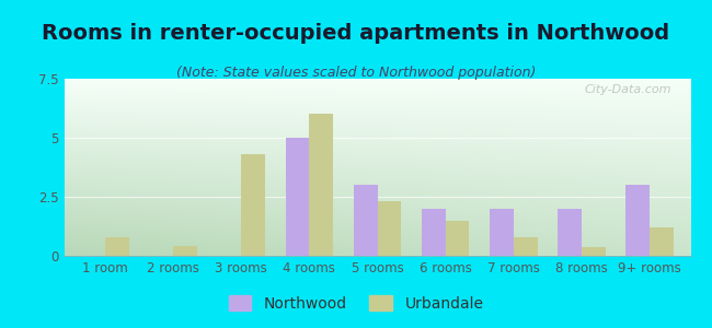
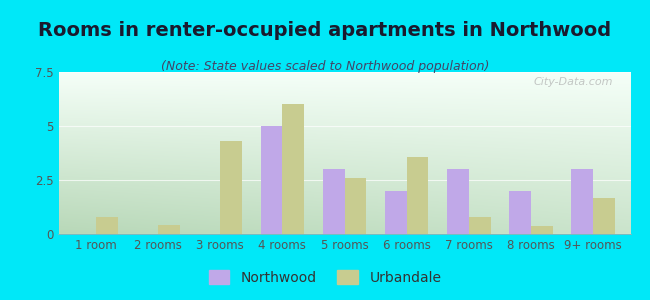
Urbandale/5 rooms: 2.30 -> 2.60
Urbandale/6 rooms: 1.50 -> 3.55
Northwood/7 rooms: 2 -> 3
Urbandale/9+ rooms: 1.20 -> 1.65
